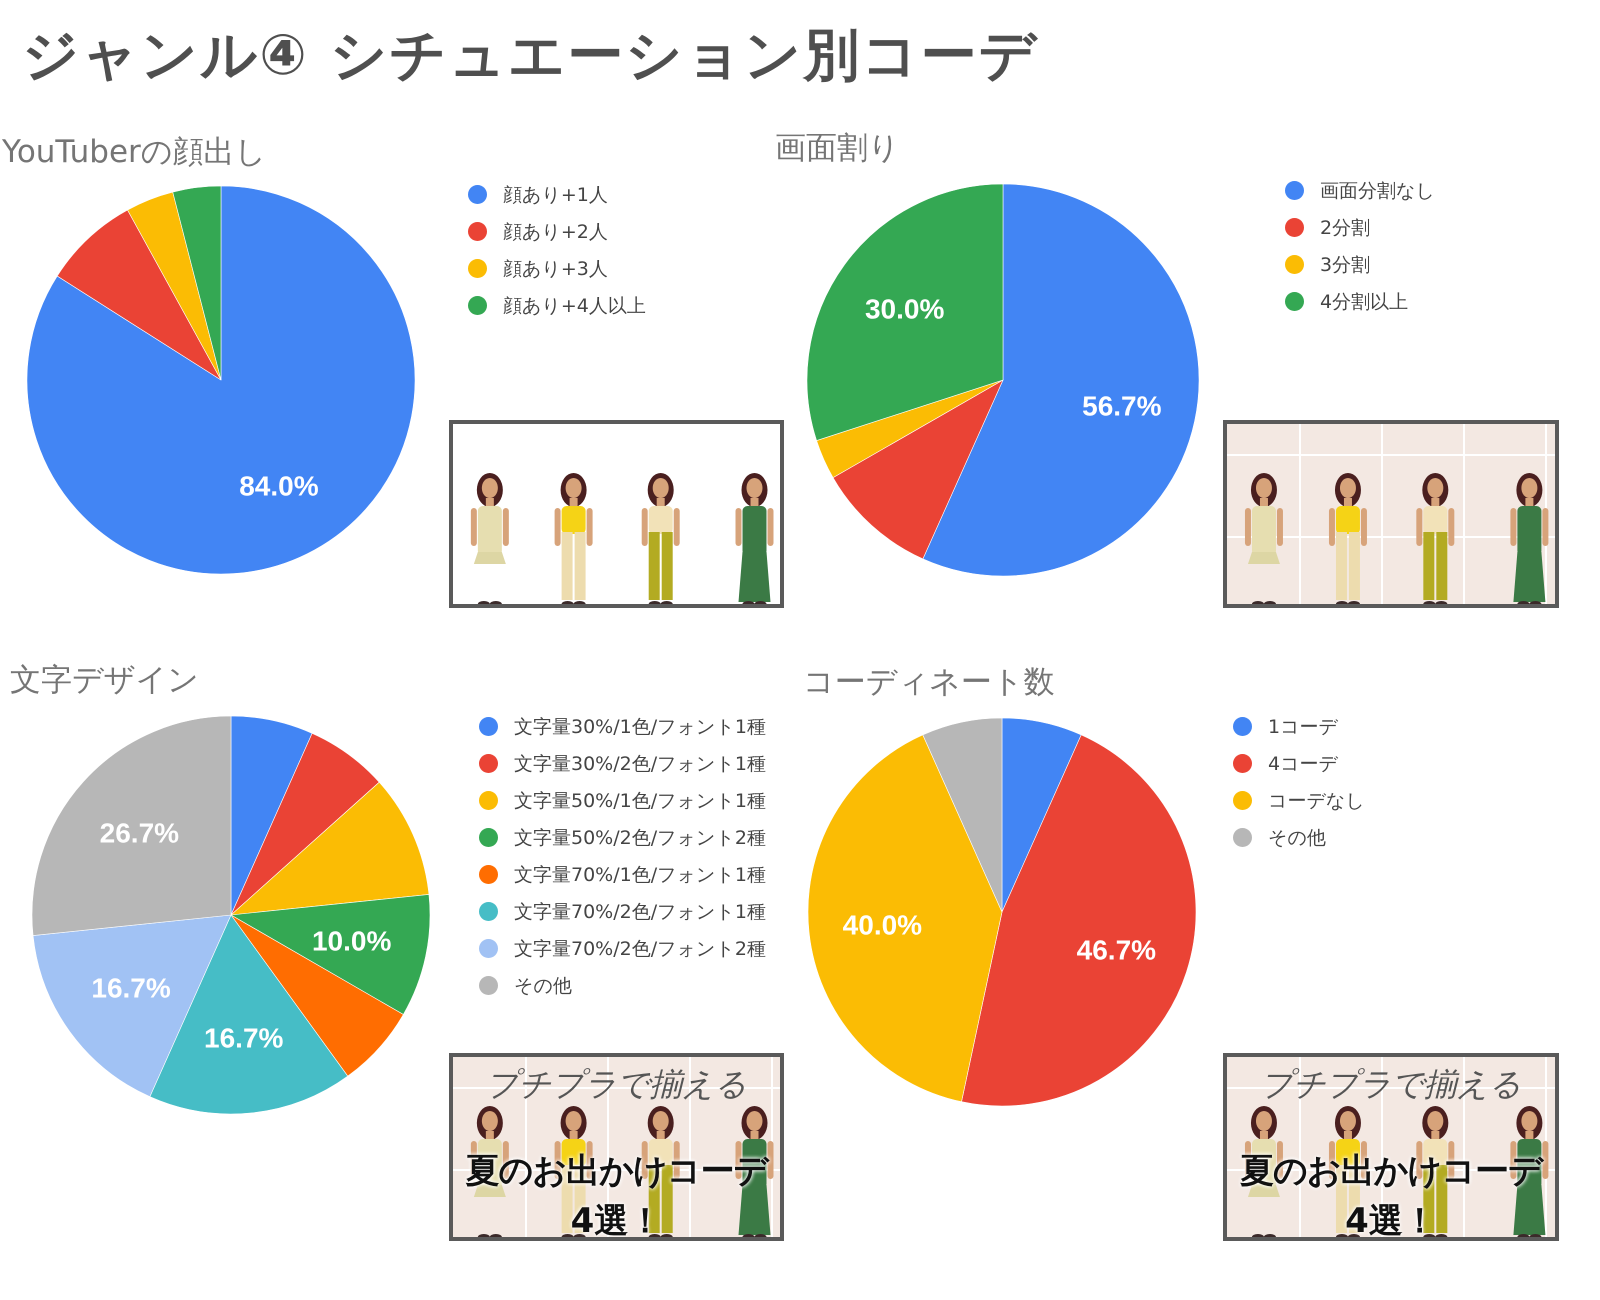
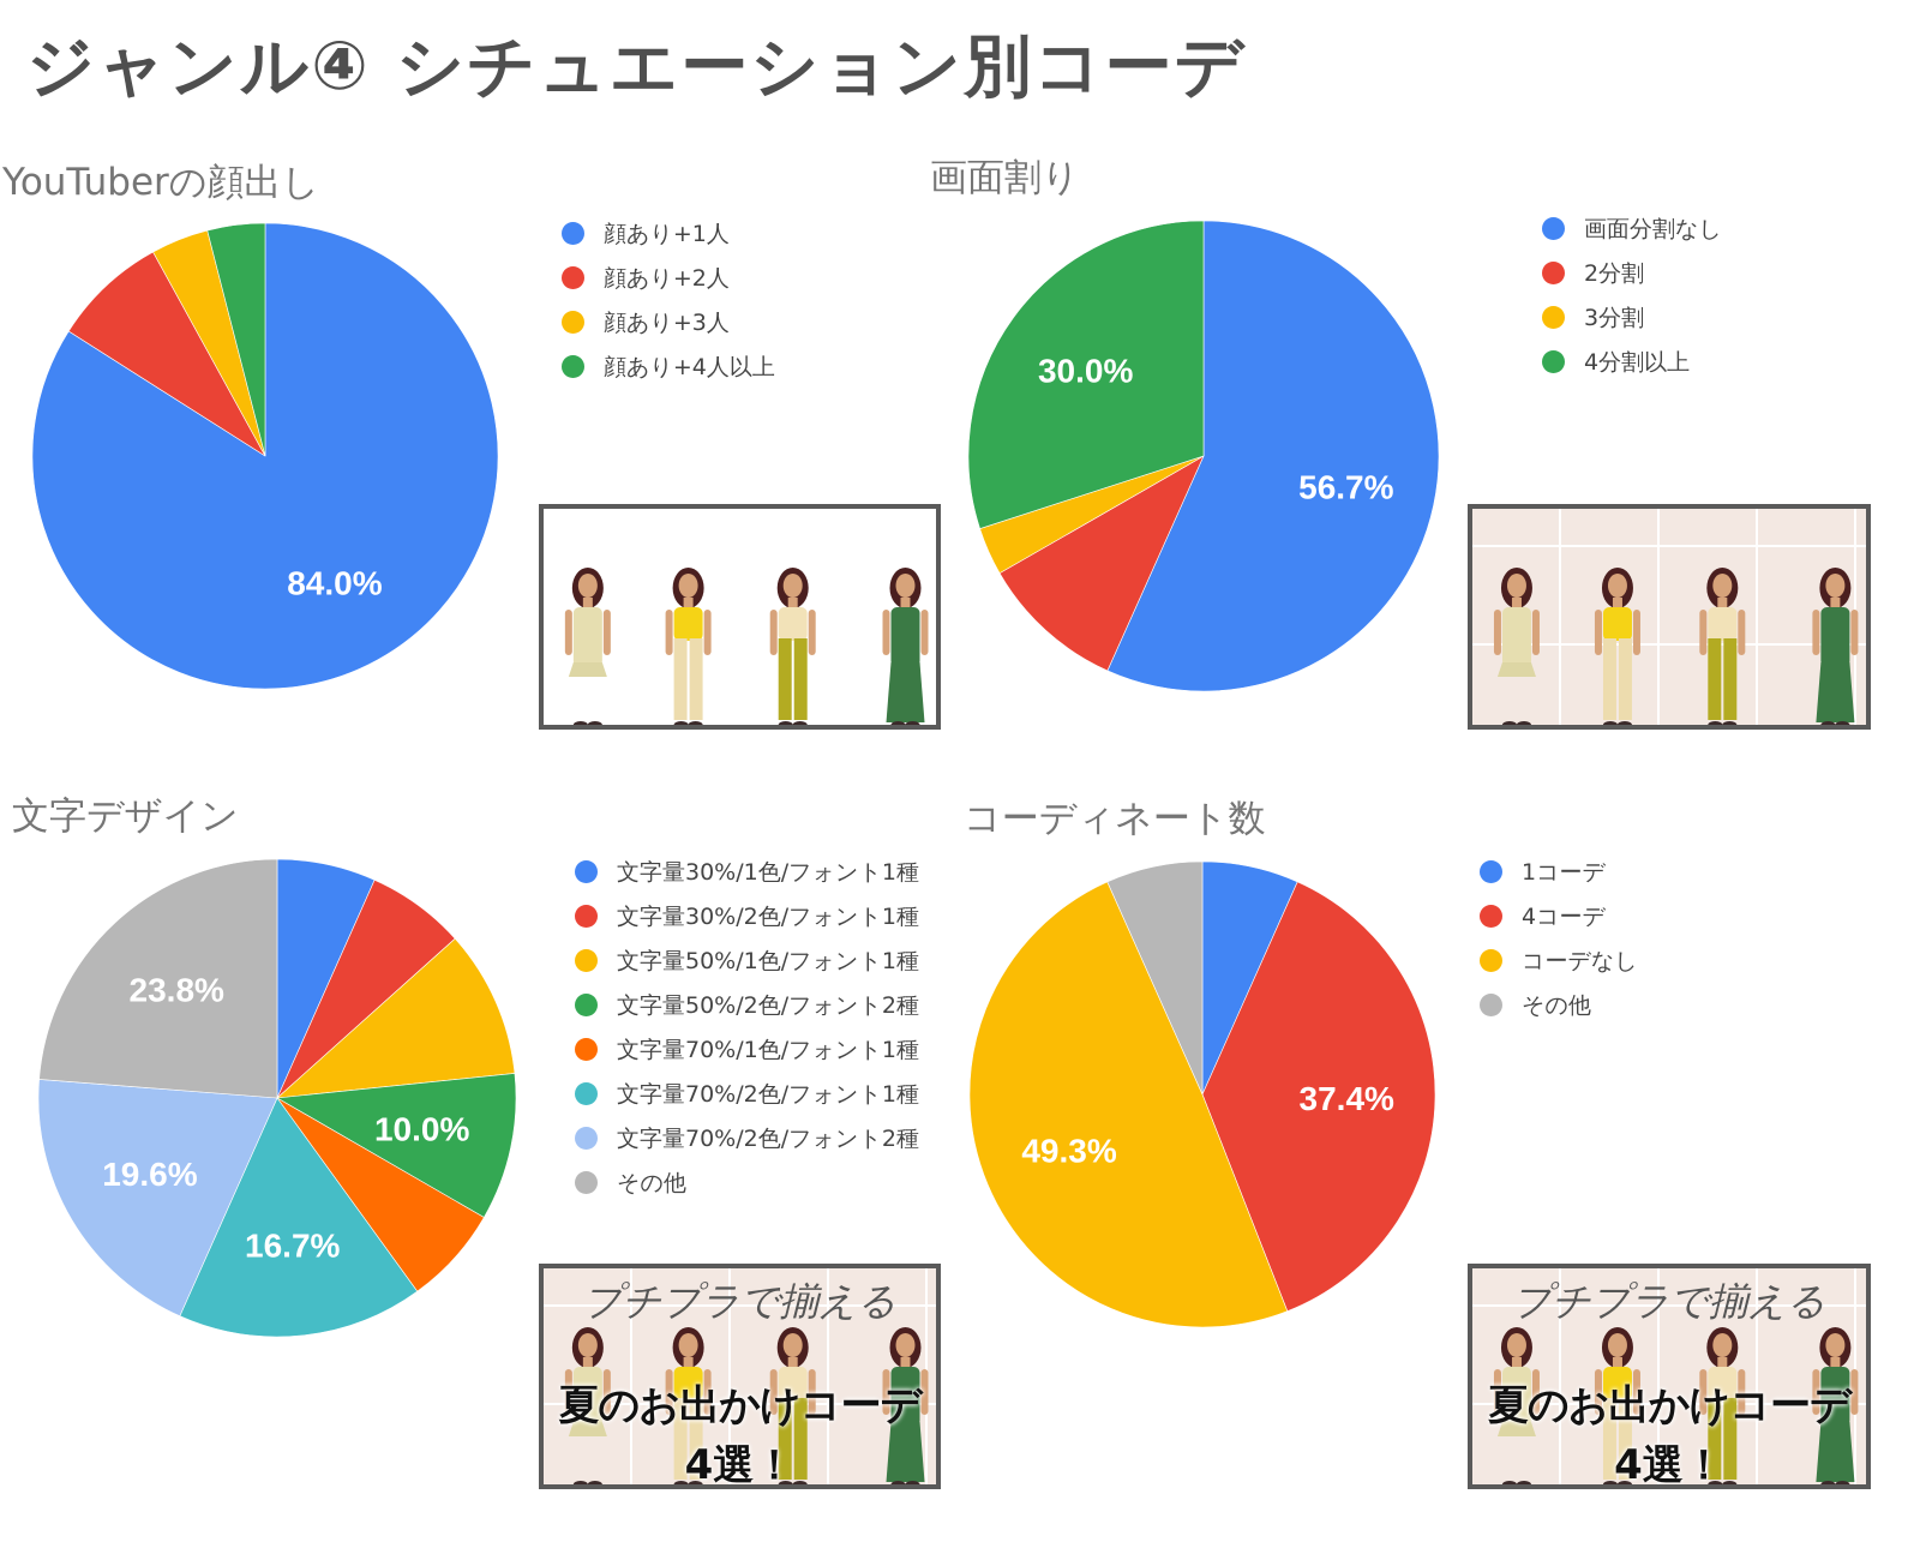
文字デザイン/文字量70%/2色/フォント2種: 16.7% -> 19.6%
文字デザイン/その他: 26.7% -> 23.8%
コーディネート数/4コーデ: 46.7% -> 37.4%
コーディネート数/コーデなし: 40.0% -> 49.3%
